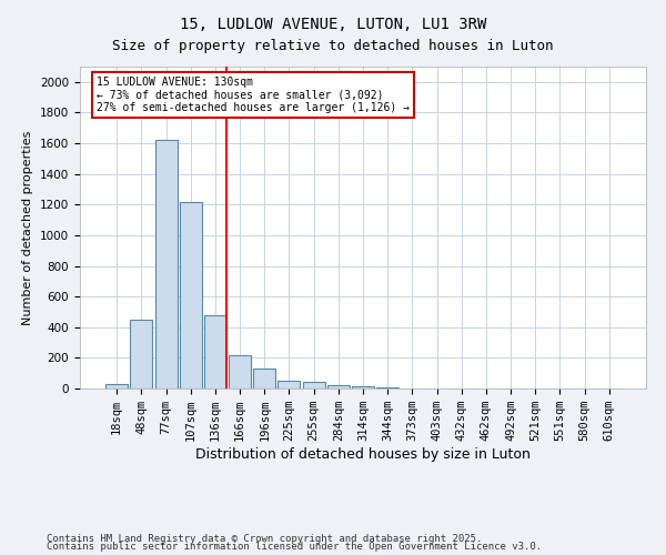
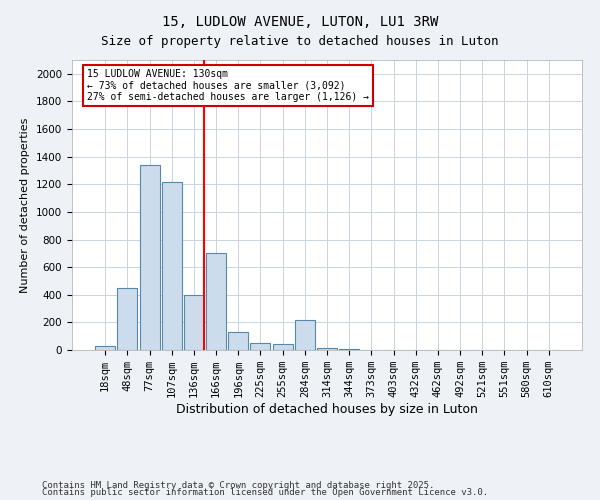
77sqm: 1620 -> 1340
136sqm: 480 -> 400
166sqm: 220 -> 700
284sqm: 20 -> 220
